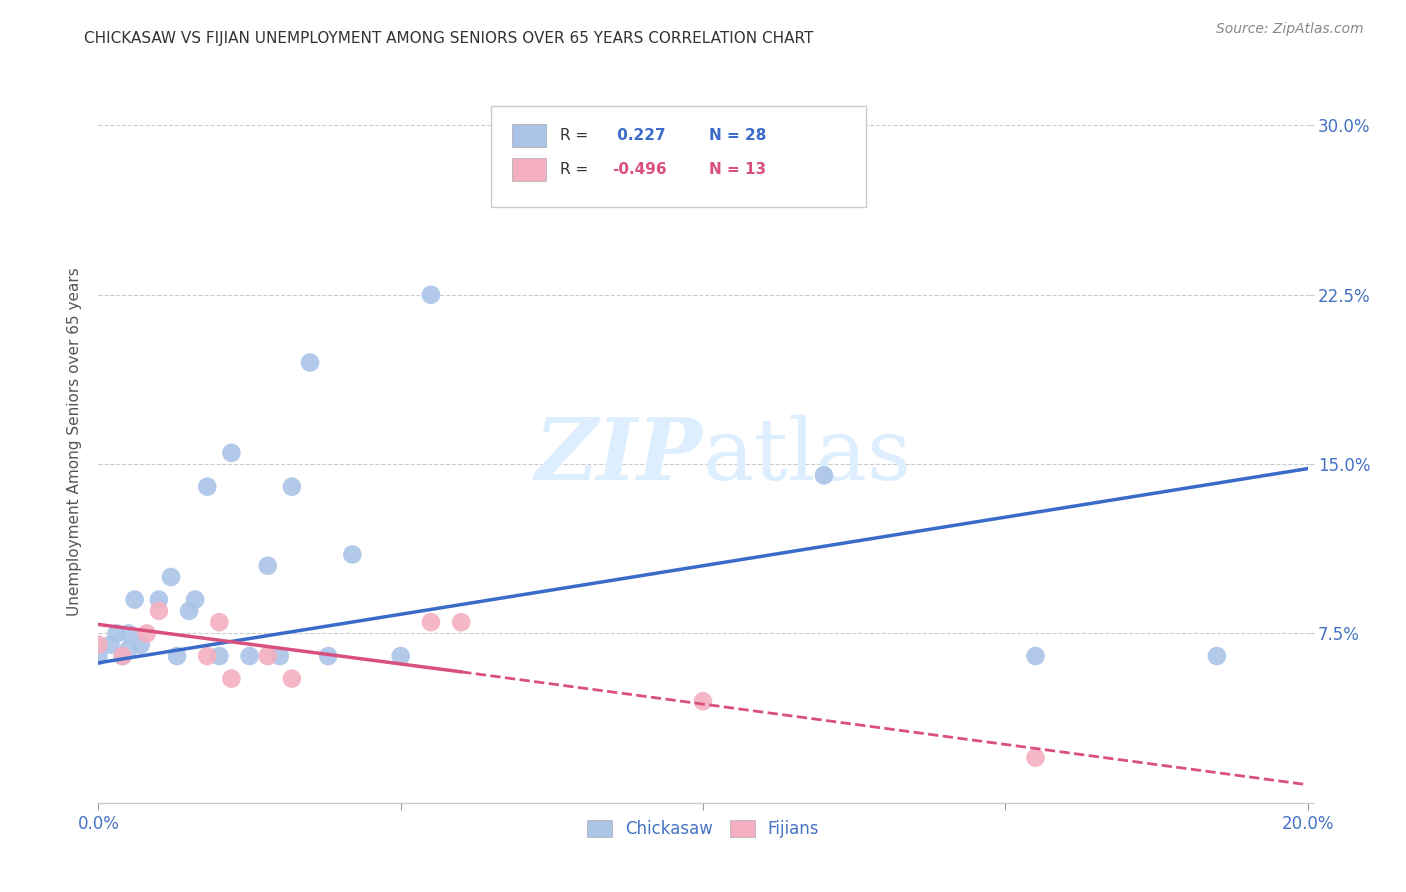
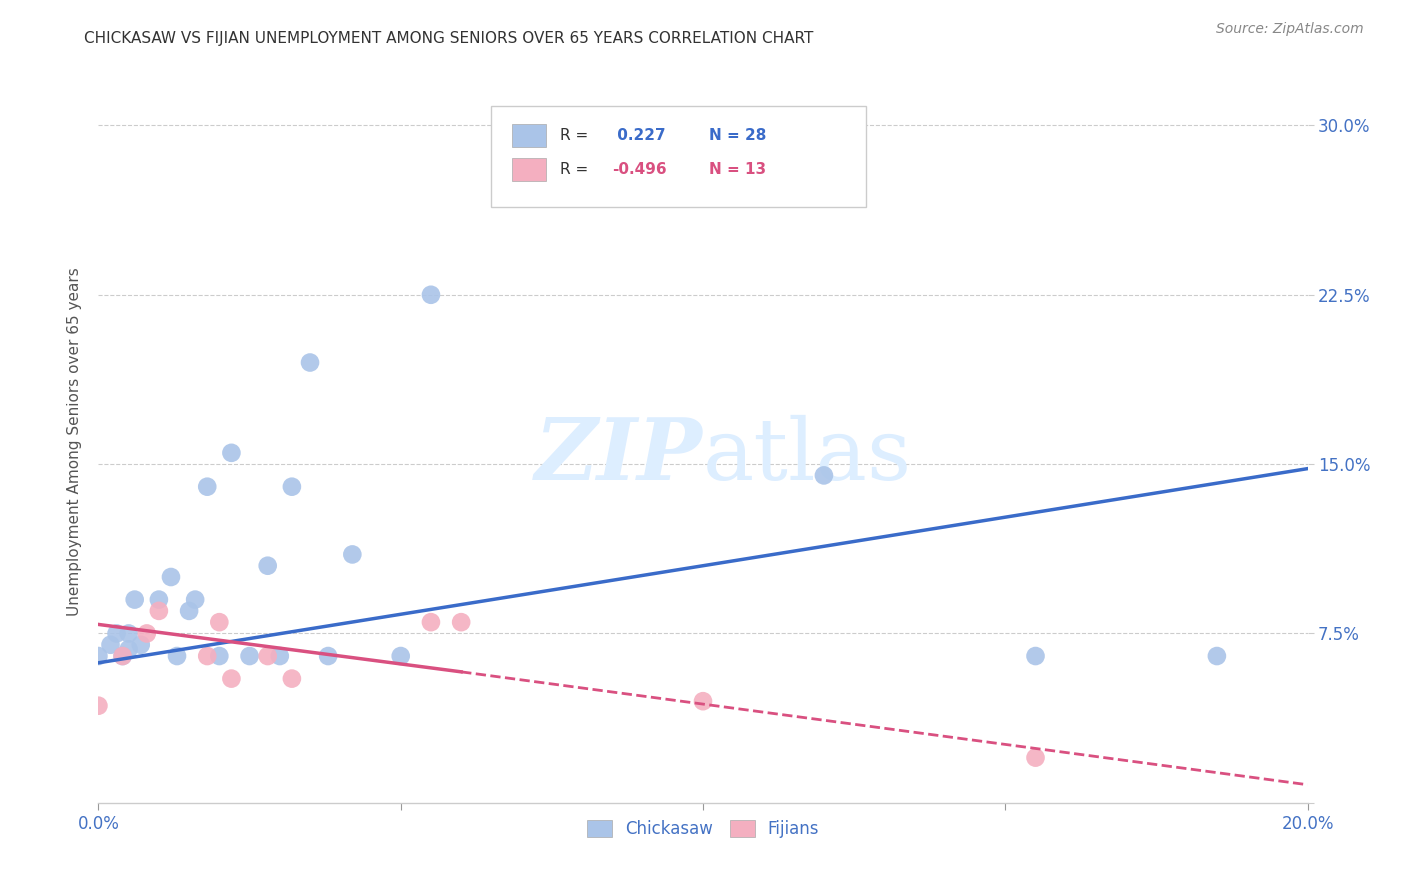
Fijians/0.0%: 7.0% -> 4.3%
